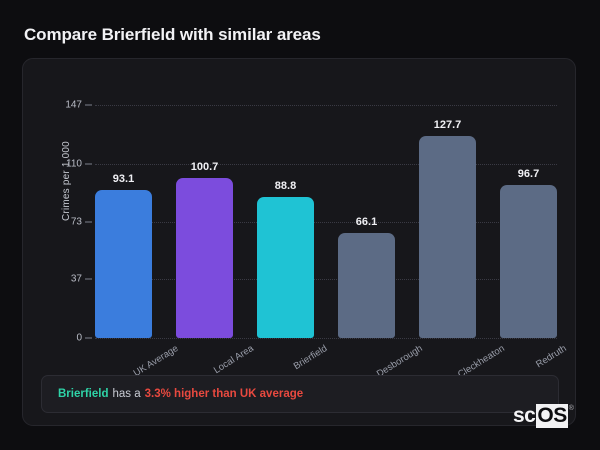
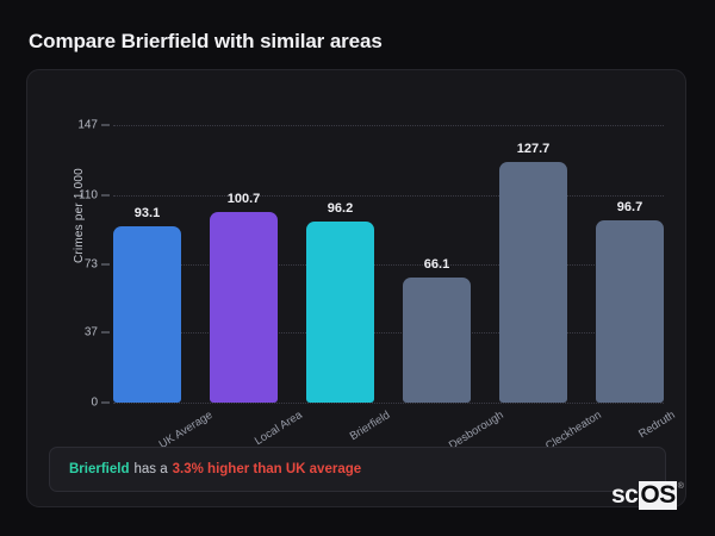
Brierfield: 88.8 -> 96.2
